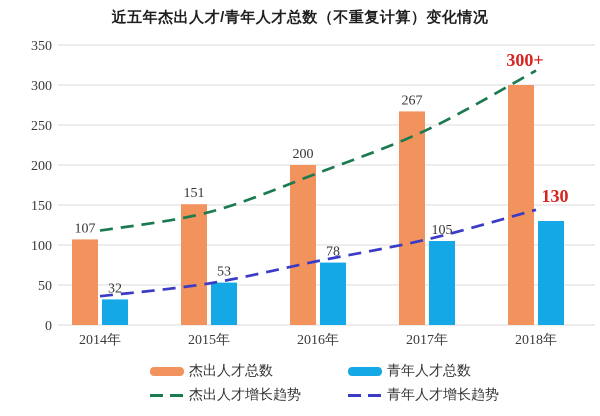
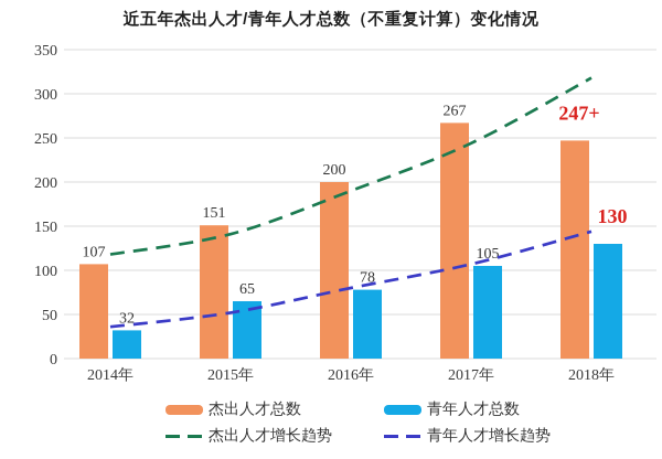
青年人才总数/2015年: 53 -> 65
杰出人才总数/2018年: 300 -> 247
